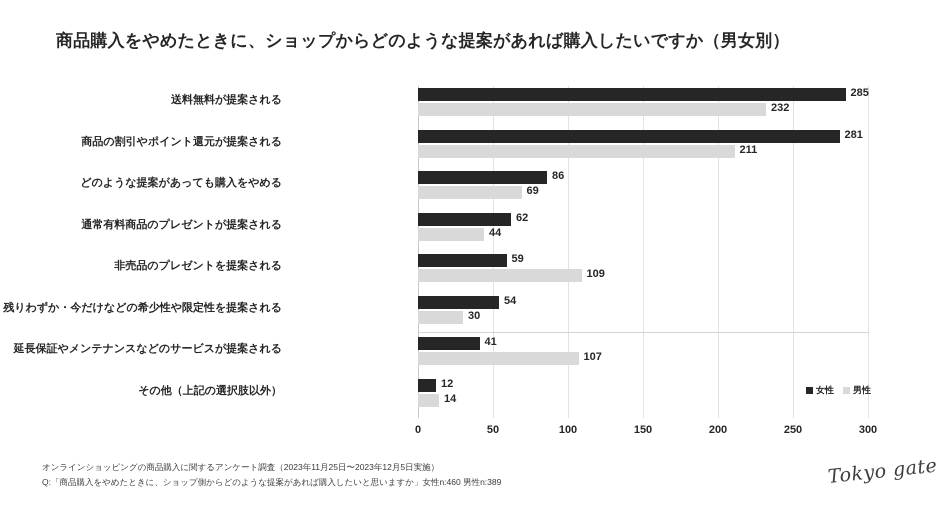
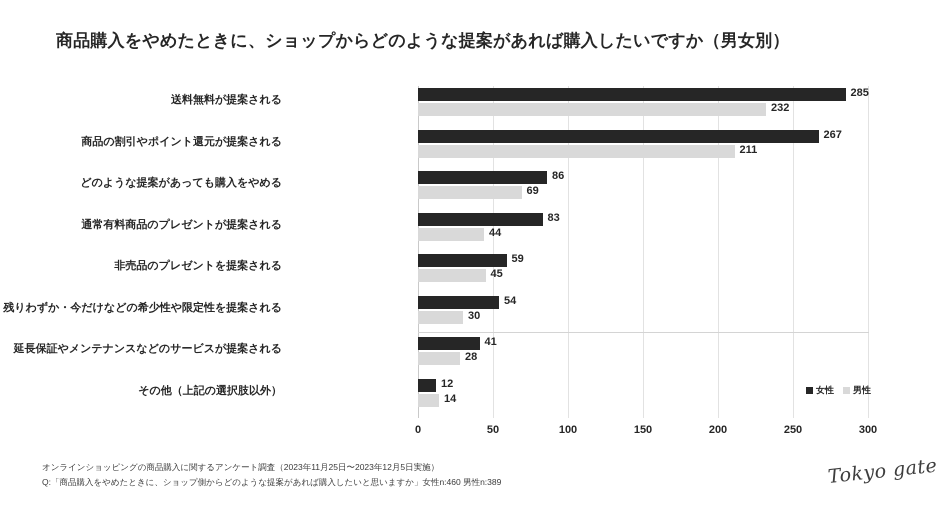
女性/商品の割引やポイント還元が提案される: 281 -> 267
女性/通常有料商品のプレゼントが提案される: 62 -> 83
男性/非売品のプレゼントを提案される: 109 -> 45
男性/延長保証やメンテナンスなどのサービスが提案される: 107 -> 28
